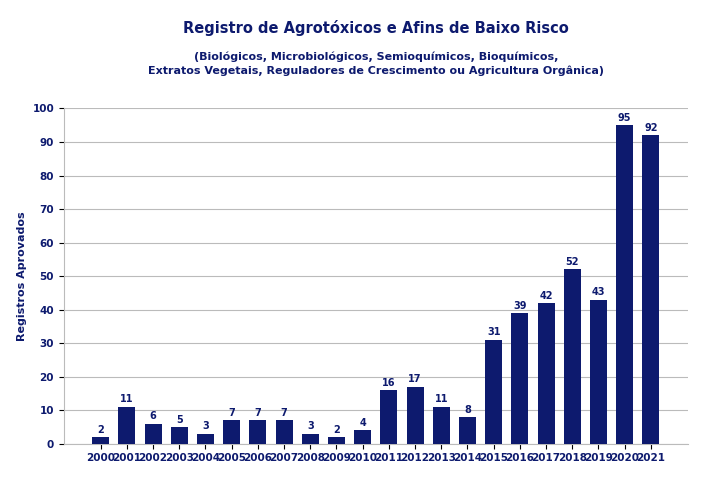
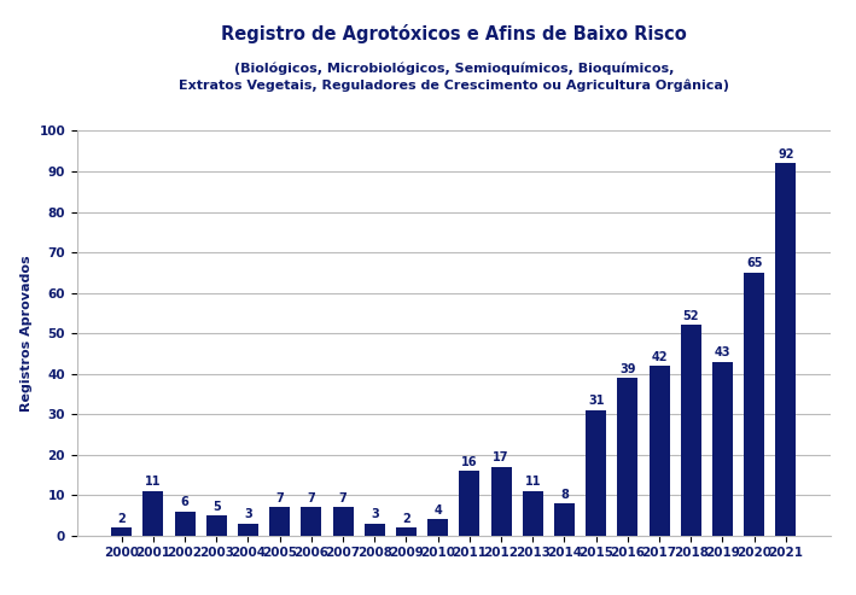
2020: 95 -> 65
